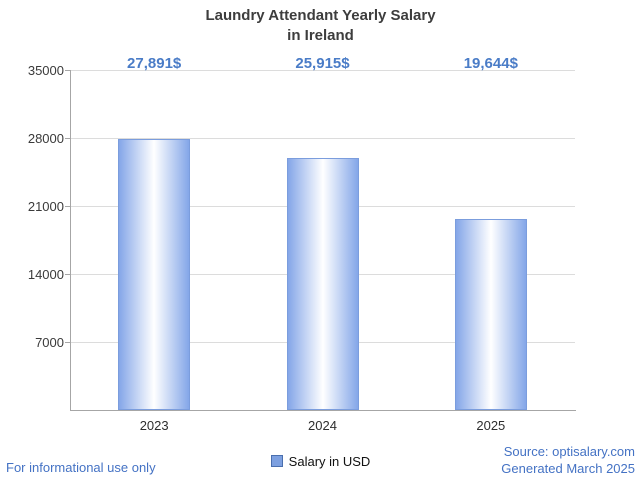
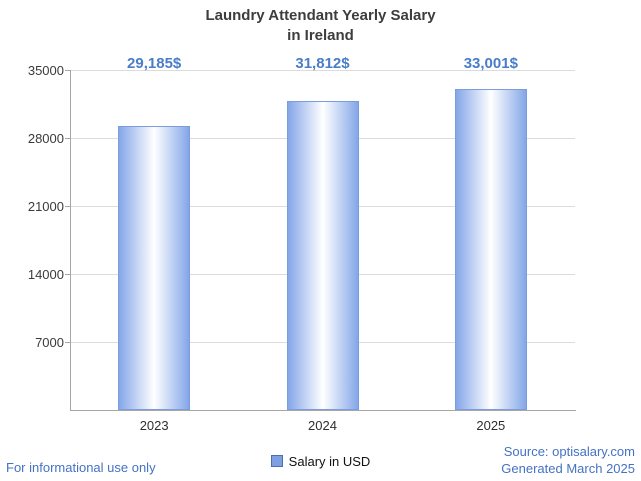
2023: 27,891 -> 29,185
2024: 25,915 -> 31,812
2025: 19,644 -> 33,001
